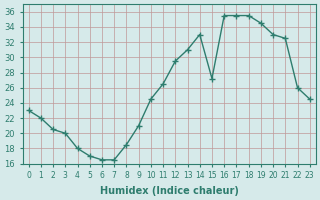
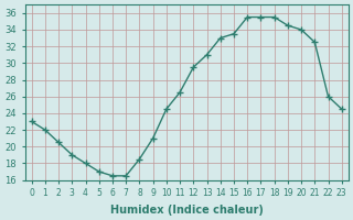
3: 20.0 -> 19.0
15: 27.2 -> 33.5
20: 33.0 -> 34.0
